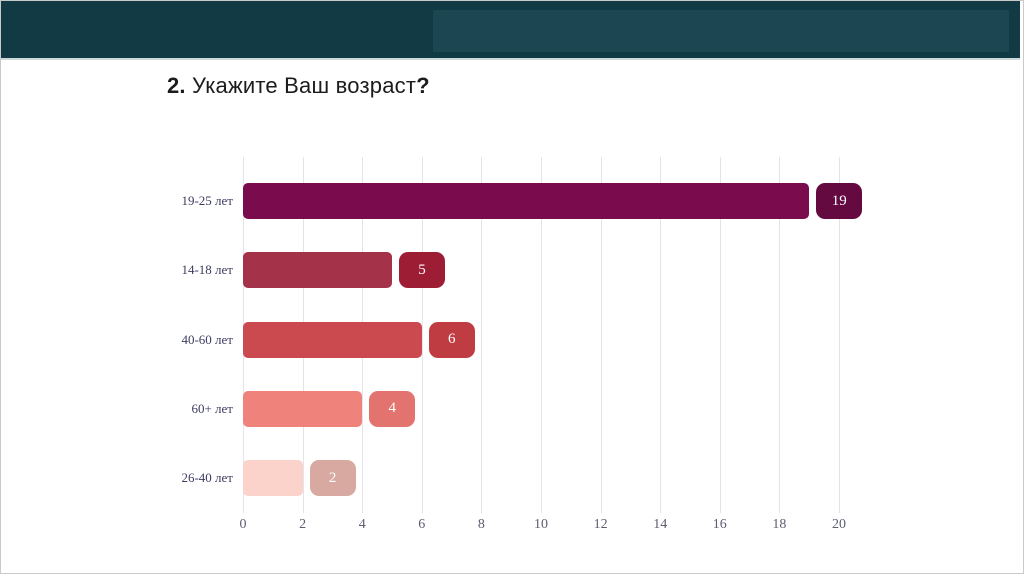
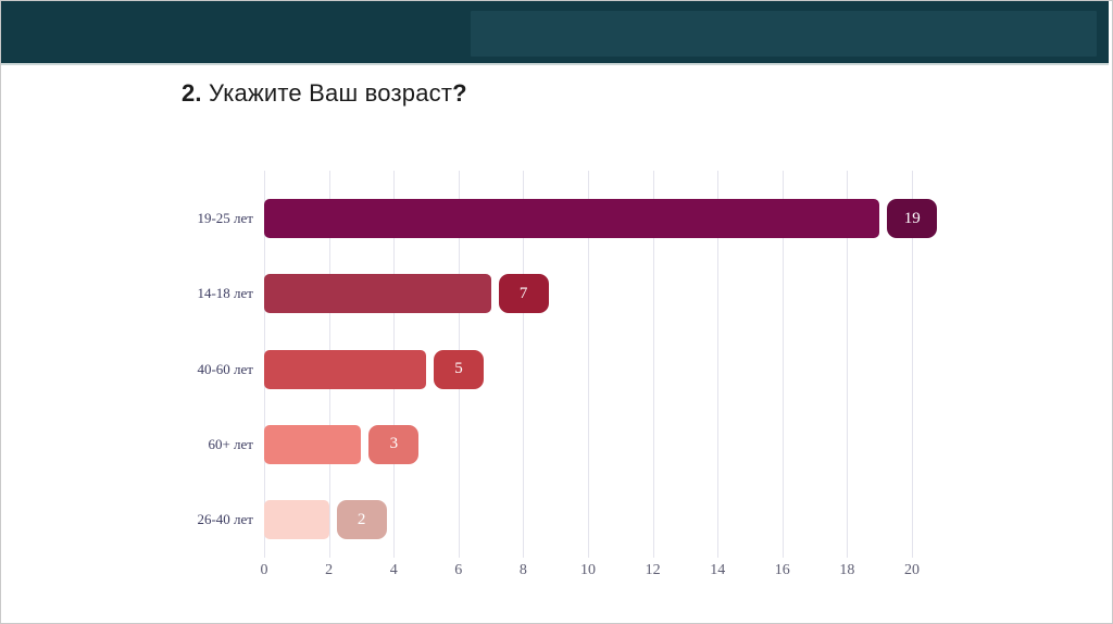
14-18 лет: 5 -> 7
40-60 лет: 6 -> 5
60+ лет: 4 -> 3
